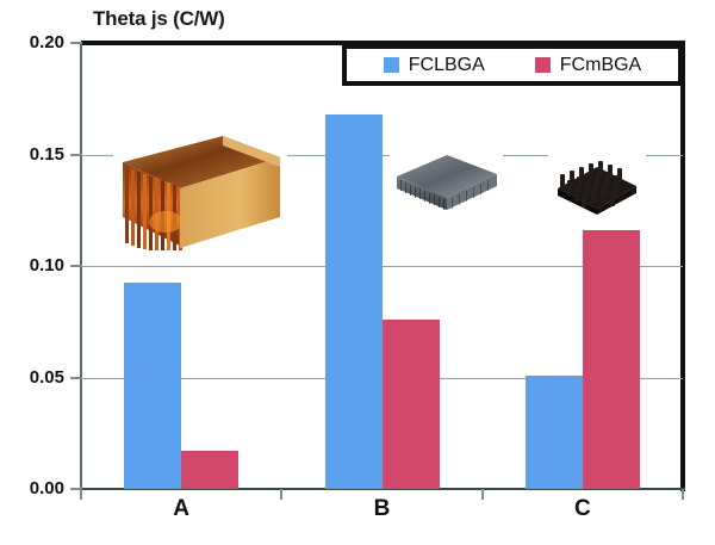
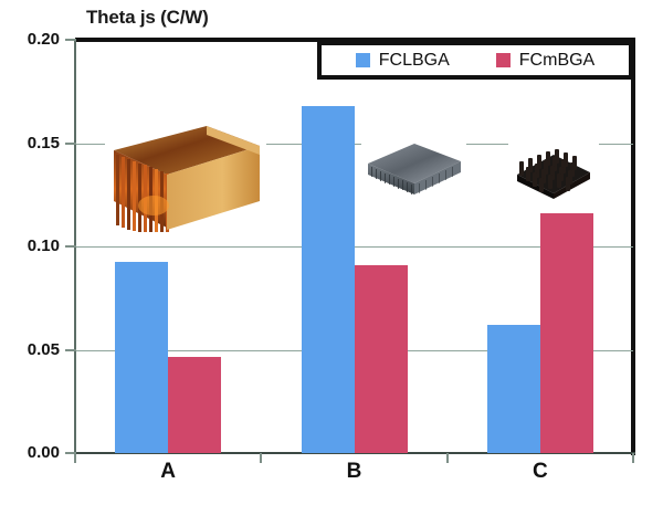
FCmBGA/A: 0.017 -> 0.046
FCmBGA/B: 0.076 -> 0.091
FCLBGA/C: 0.051 -> 0.062
